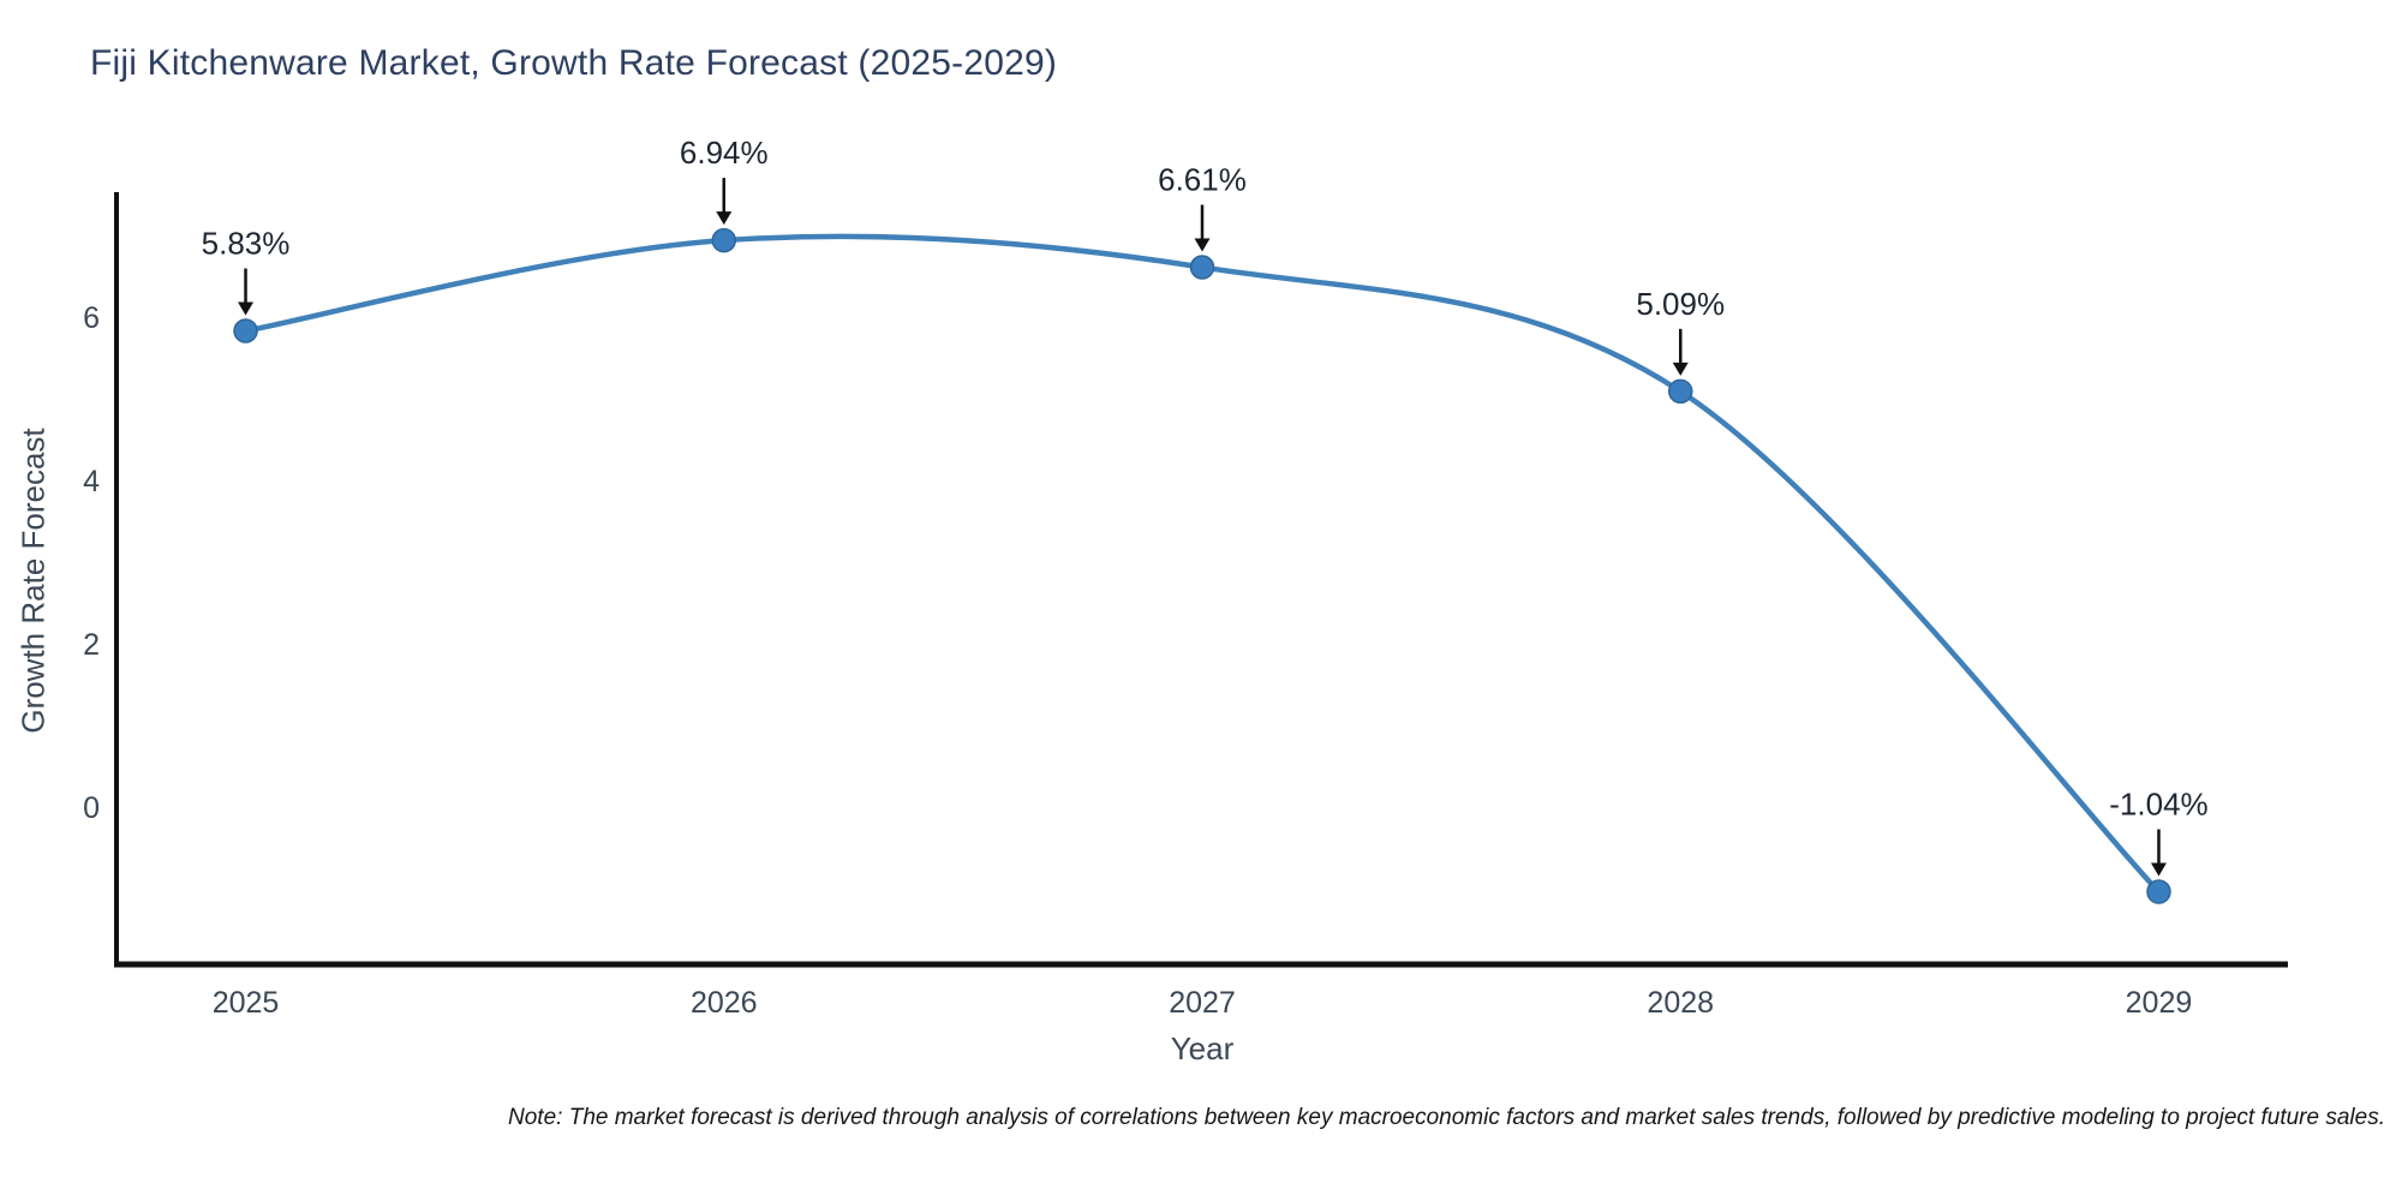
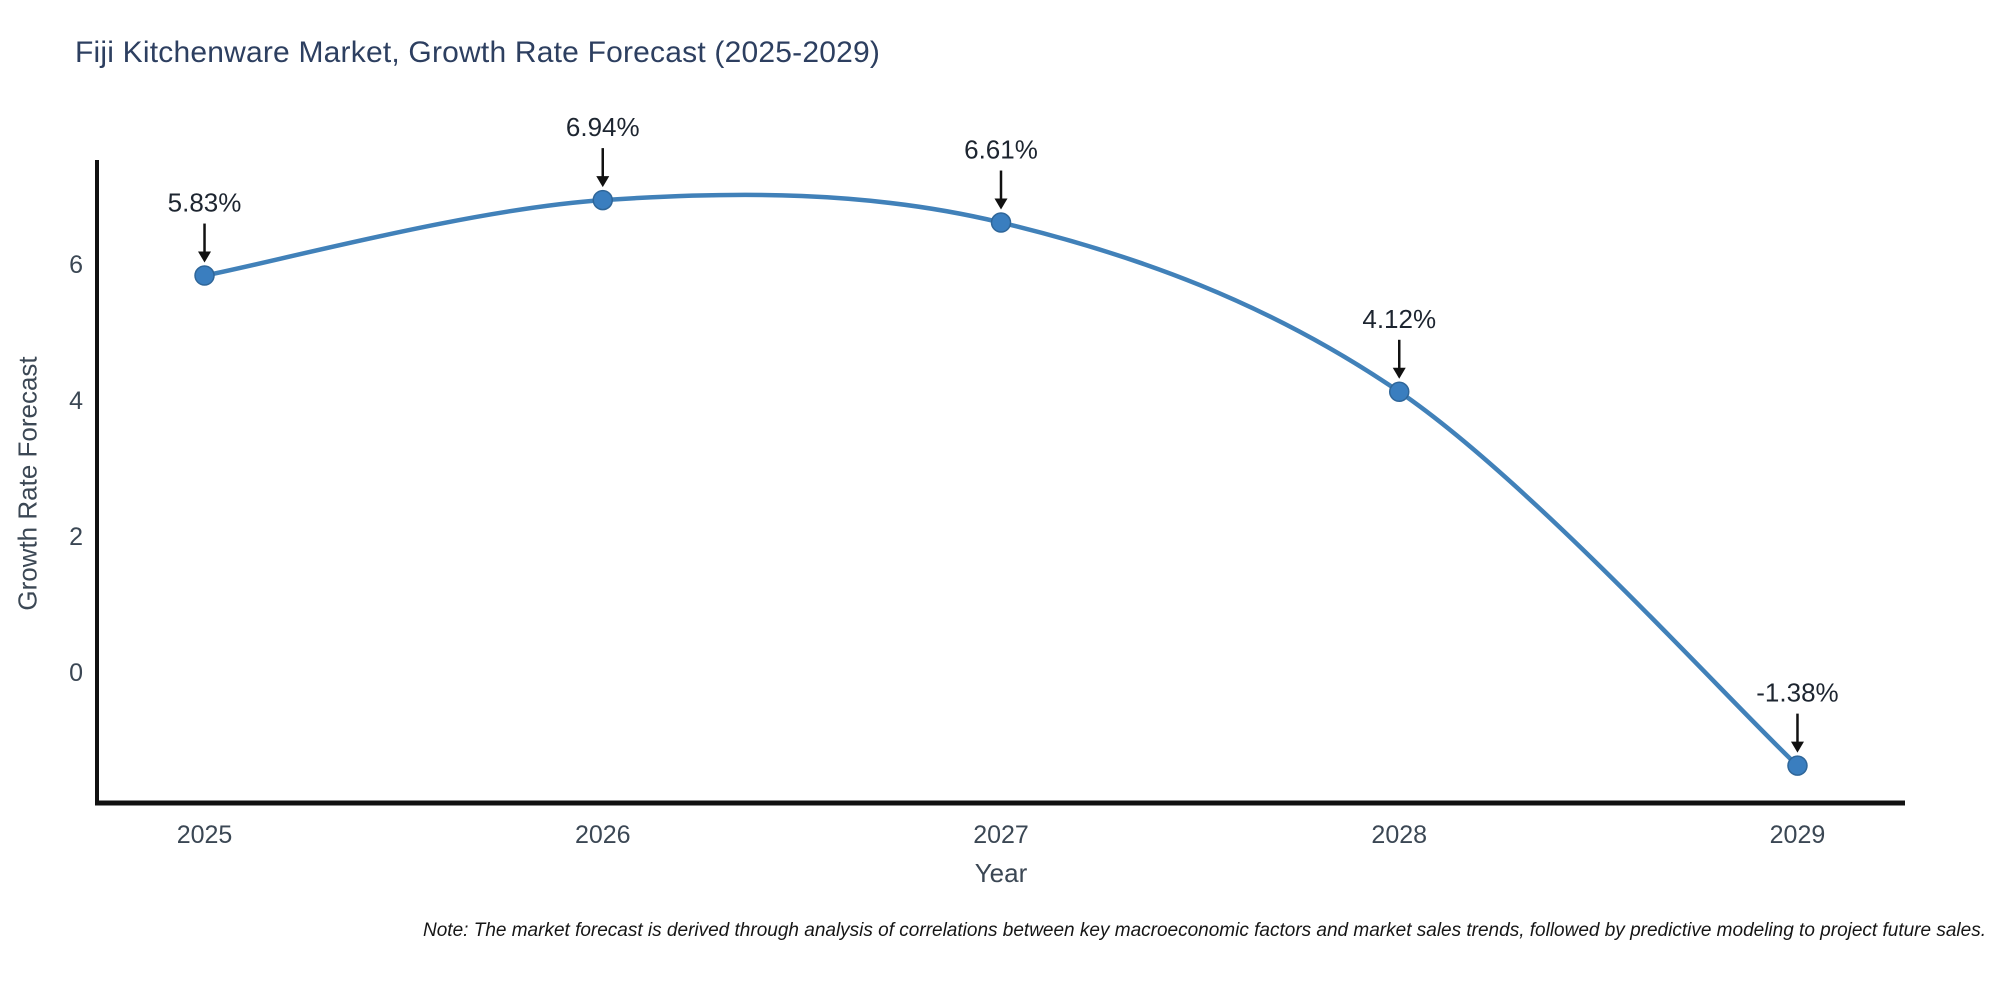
2028: 5.09% -> 4.12%
2029: -1.04% -> -1.38%
